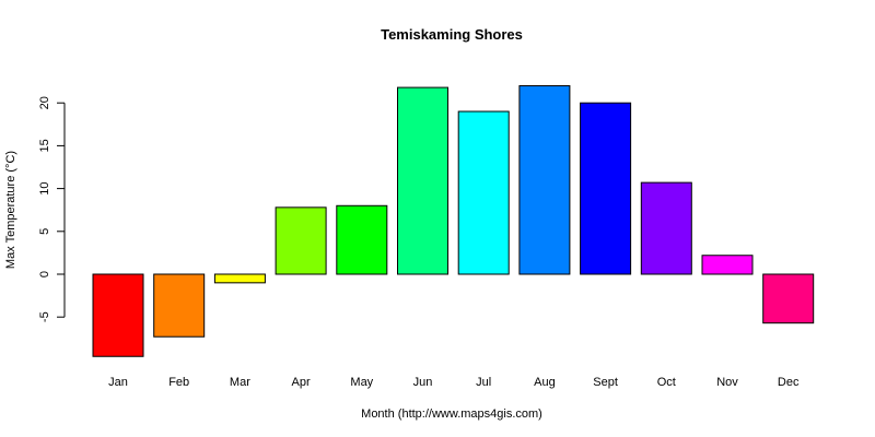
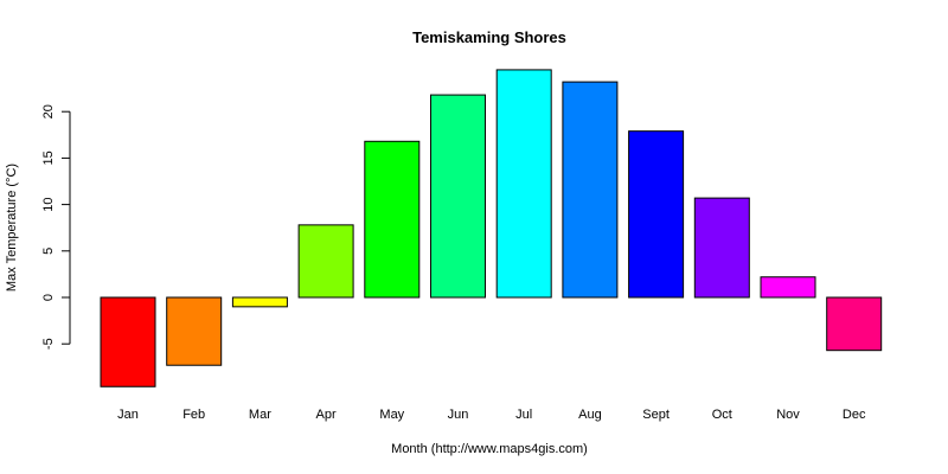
May: 8 -> 17
Jul: 19 -> 24
Aug: 22 -> 23
Sept: 20 -> 18
